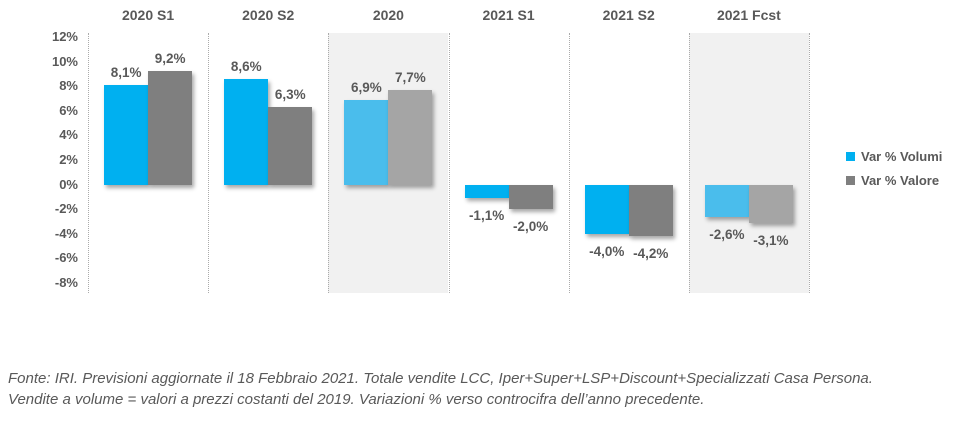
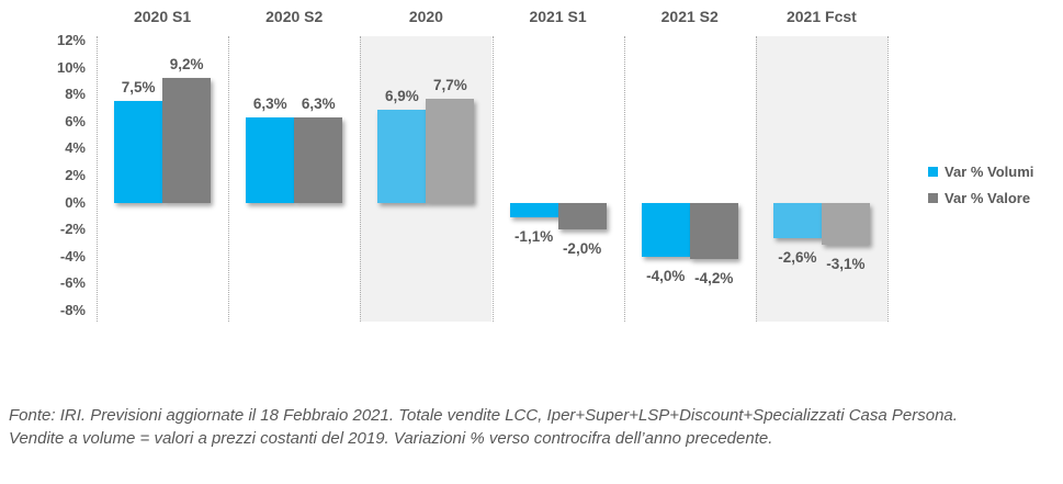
Var % Volumi/2020 S1: 8,1% -> 7,5%
Var % Volumi/2020 S2: 8,6% -> 6,3%
